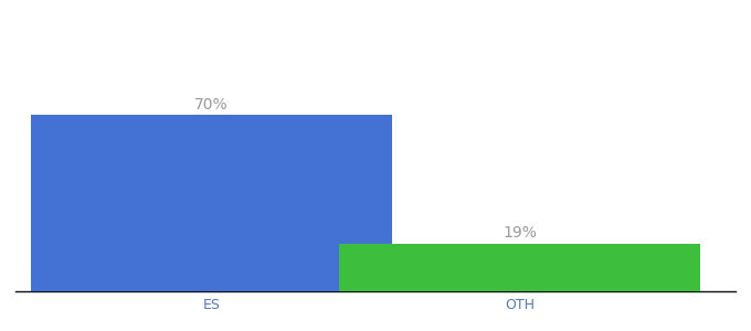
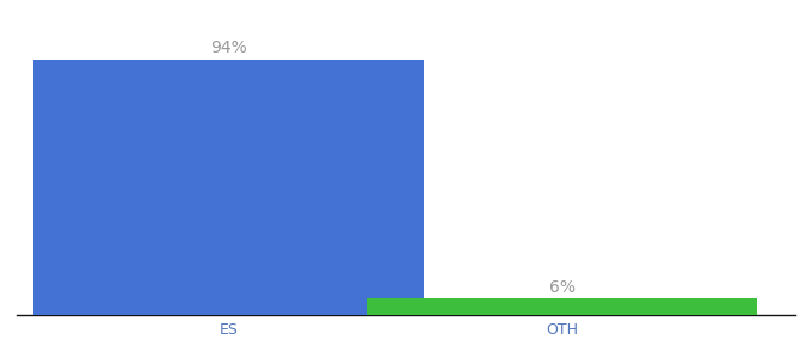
ES: 70% -> 94%
OTH: 19% -> 6%
